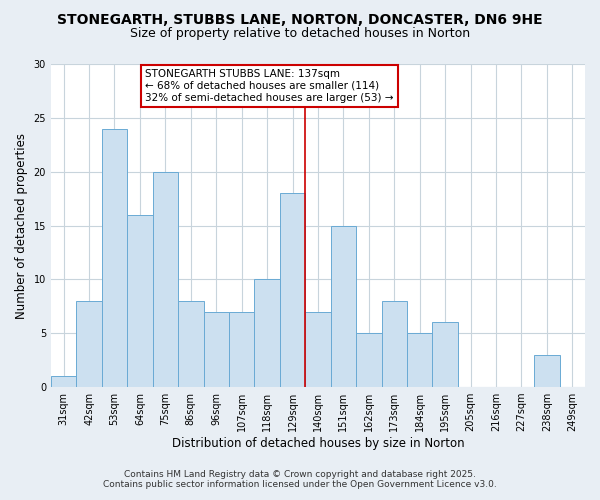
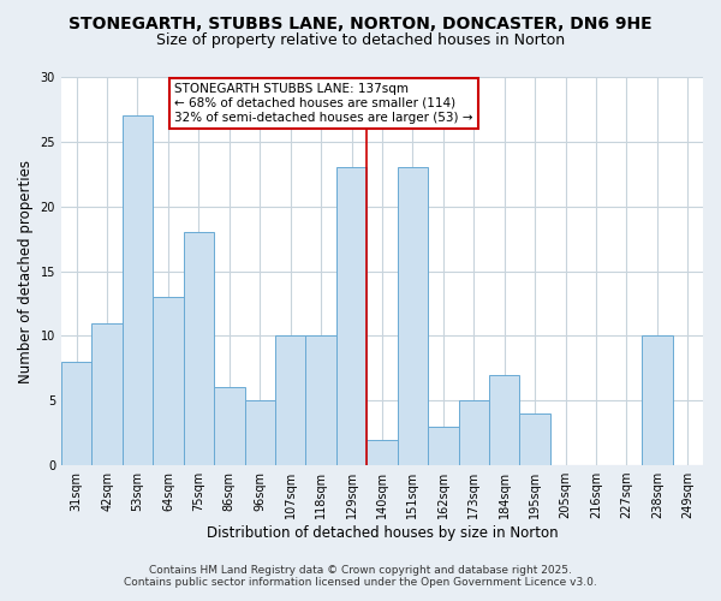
31sqm: 1 -> 8
42sqm: 8 -> 11
53sqm: 24 -> 27
64sqm: 16 -> 13
75sqm: 20 -> 18
86sqm: 8 -> 6
96sqm: 7 -> 5
107sqm: 7 -> 10
129sqm: 18 -> 23
140sqm: 7 -> 2
151sqm: 15 -> 23
162sqm: 5 -> 3
173sqm: 8 -> 5
184sqm: 5 -> 7
195sqm: 6 -> 4
238sqm: 3 -> 10
